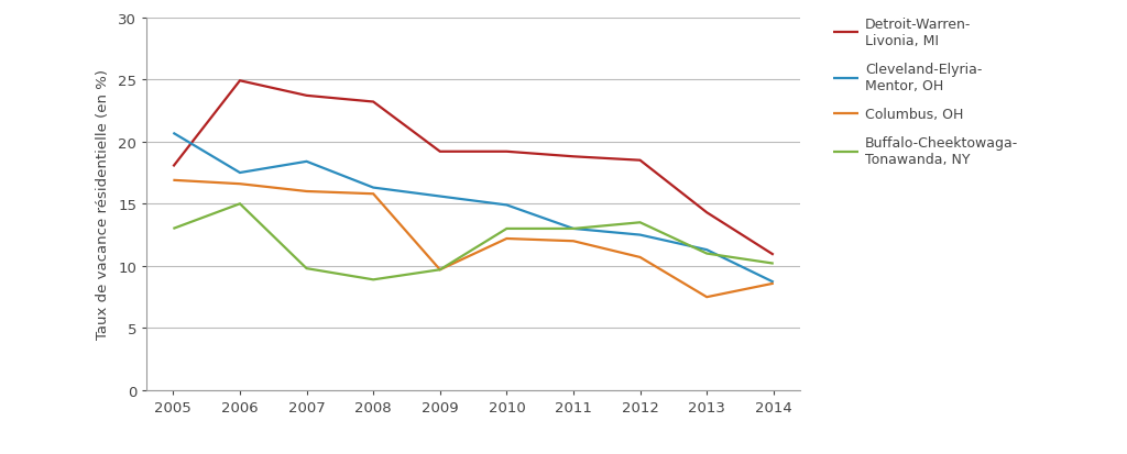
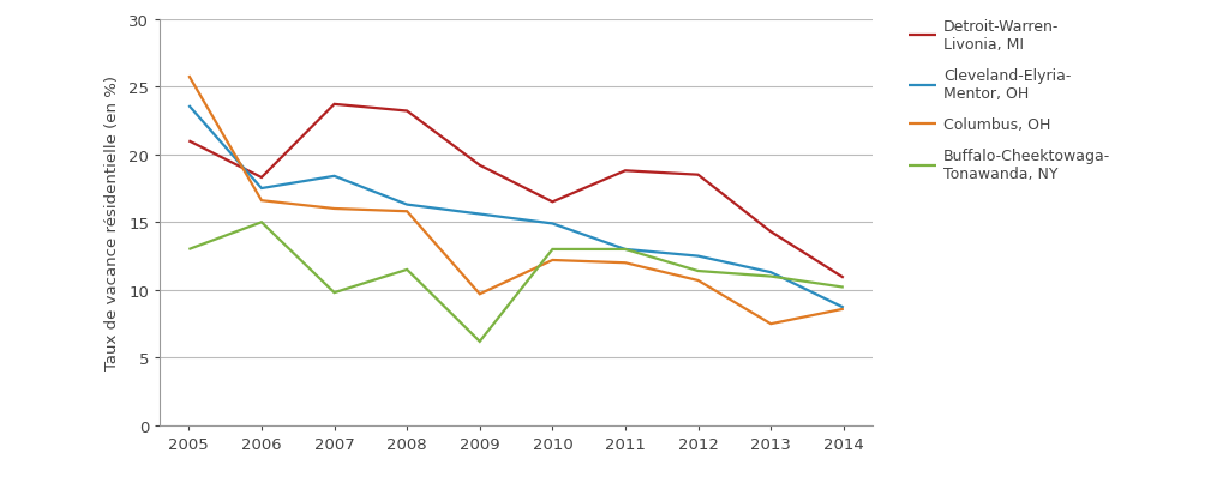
Detroit-Warren- Livonia, MI/2005: 18.0 -> 21.0
Cleveland-Elyria- Mentor, OH/2005: 20.7 -> 23.6
Columbus, OH/2005: 16.9 -> 25.8
Detroit-Warren- Livonia, MI/2006: 24.9 -> 18.3
Buffalo-Cheektowaga- Tonawanda, NY/2008: 8.9 -> 11.5
Buffalo-Cheektowaga- Tonawanda, NY/2009: 9.7 -> 6.2
Detroit-Warren- Livonia, MI/2010: 19.2 -> 16.5
Buffalo-Cheektowaga- Tonawanda, NY/2012: 13.5 -> 11.4
